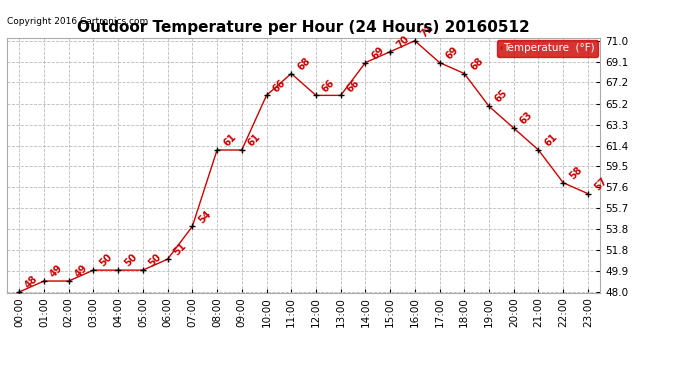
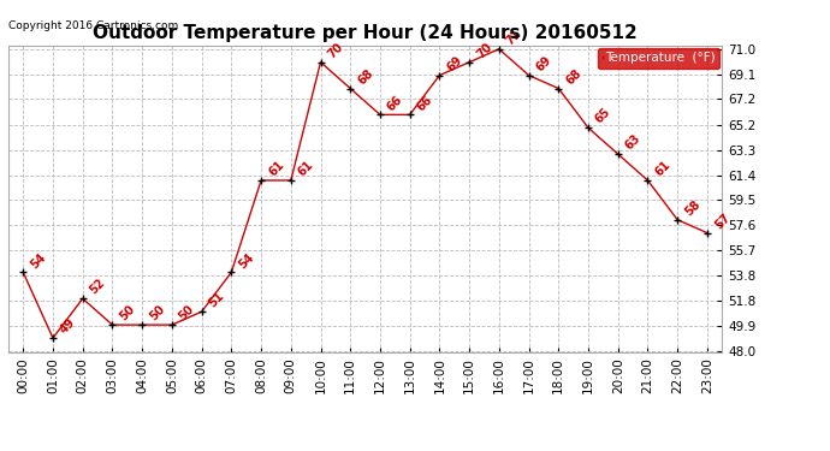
00:00: 48 -> 54
02:00: 49 -> 52
10:00: 66 -> 70
